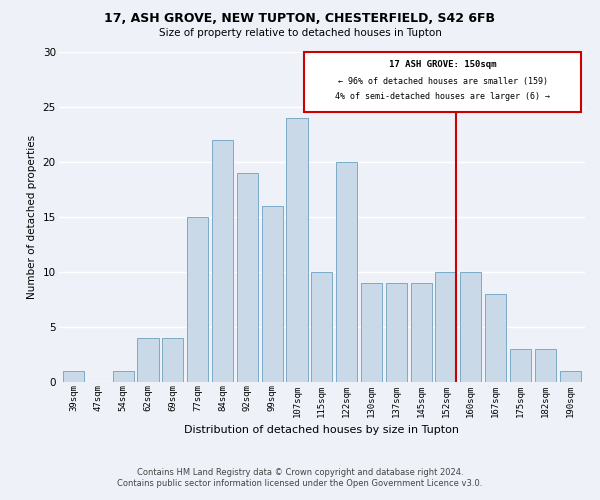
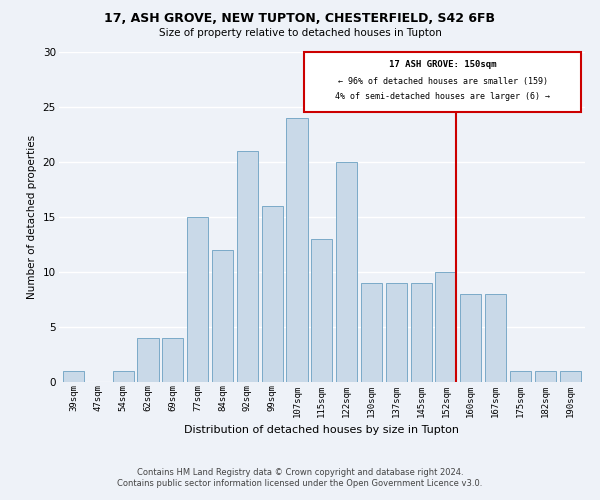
84sqm: 22 -> 12
92sqm: 19 -> 21
115sqm: 10 -> 13
160sqm: 10 -> 8
175sqm: 3 -> 1
182sqm: 3 -> 1
